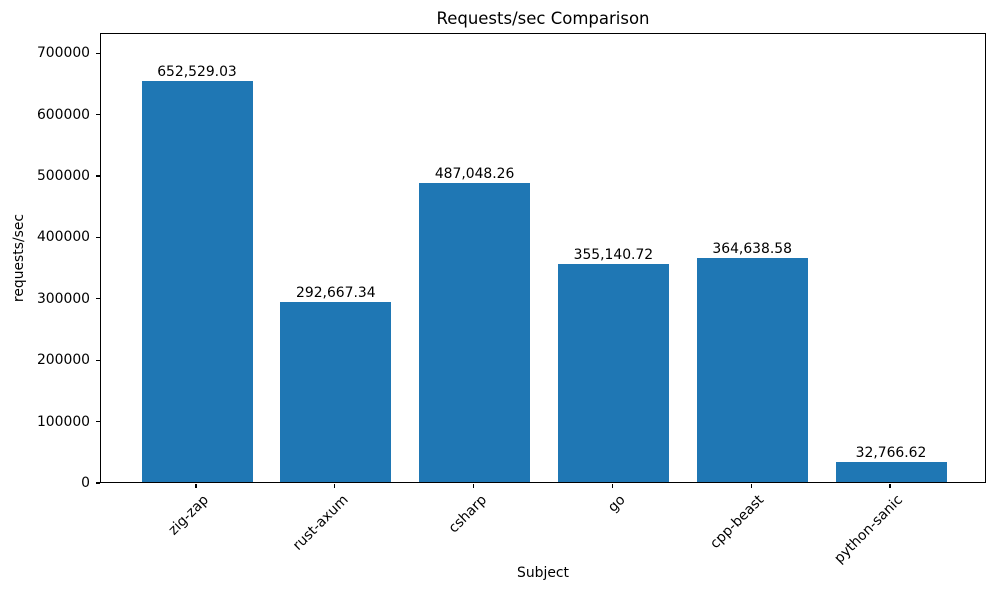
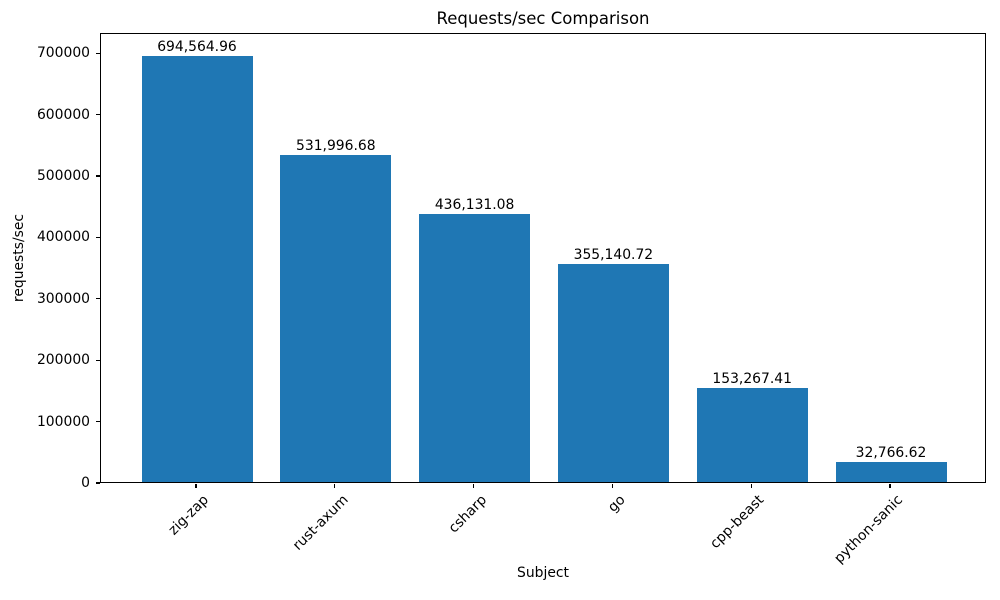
zig-zap: 652,529.03 -> 694,564.96
rust-axum: 292,667.34 -> 531,996.68
csharp: 487,048.26 -> 436,131.08
cpp-beast: 364,638.58 -> 153,267.41
